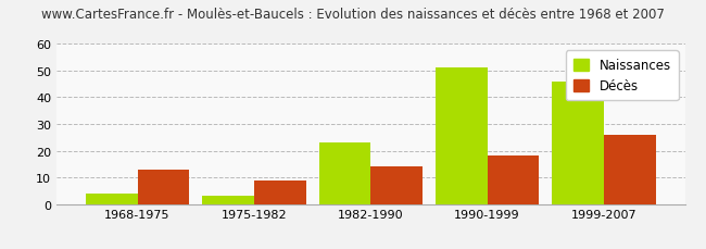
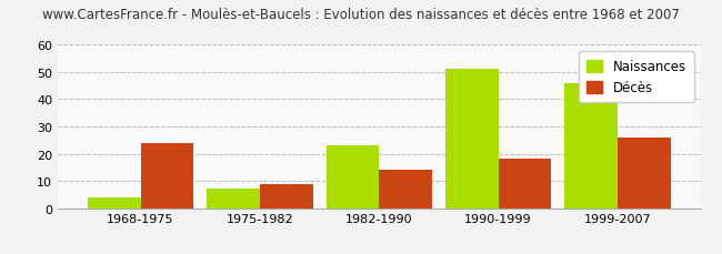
Décès/1968-1975: 13 -> 24
Naissances/1975-1982: 3 -> 7
